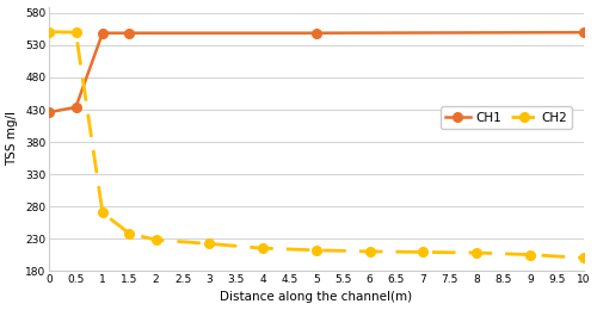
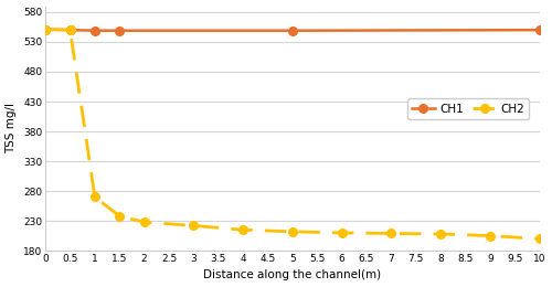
CH1/0: 426 -> 551
CH1/0.5: 434 -> 550
